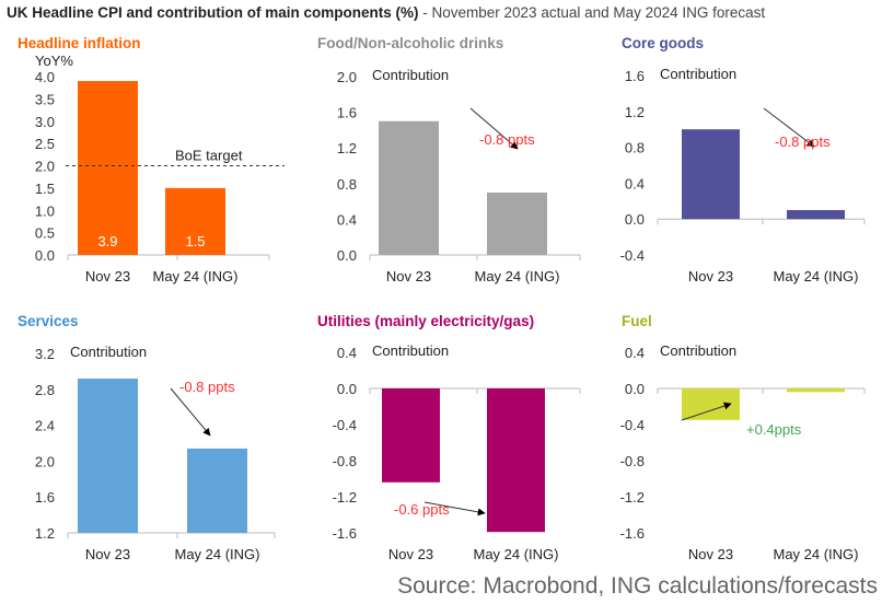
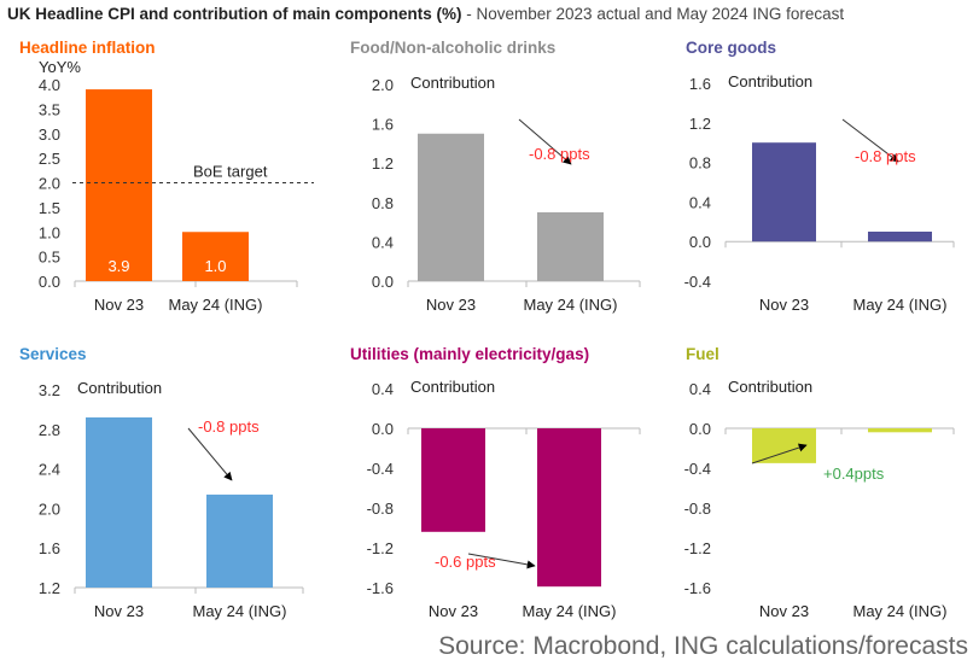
Headline inflation/May 24 (ING): 1.5 -> 1.0
